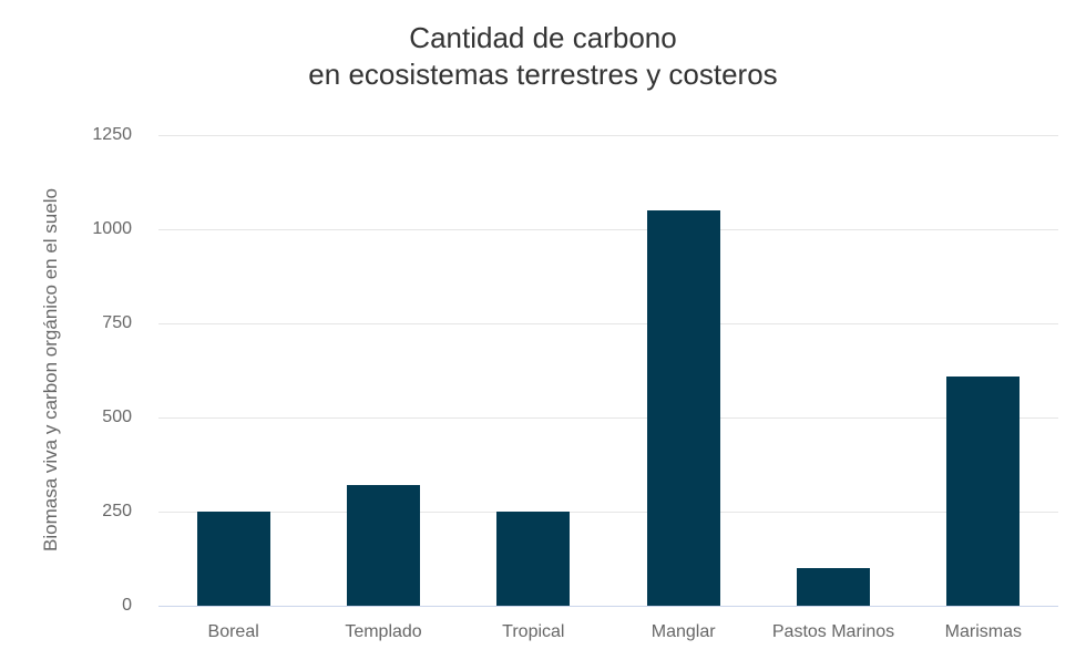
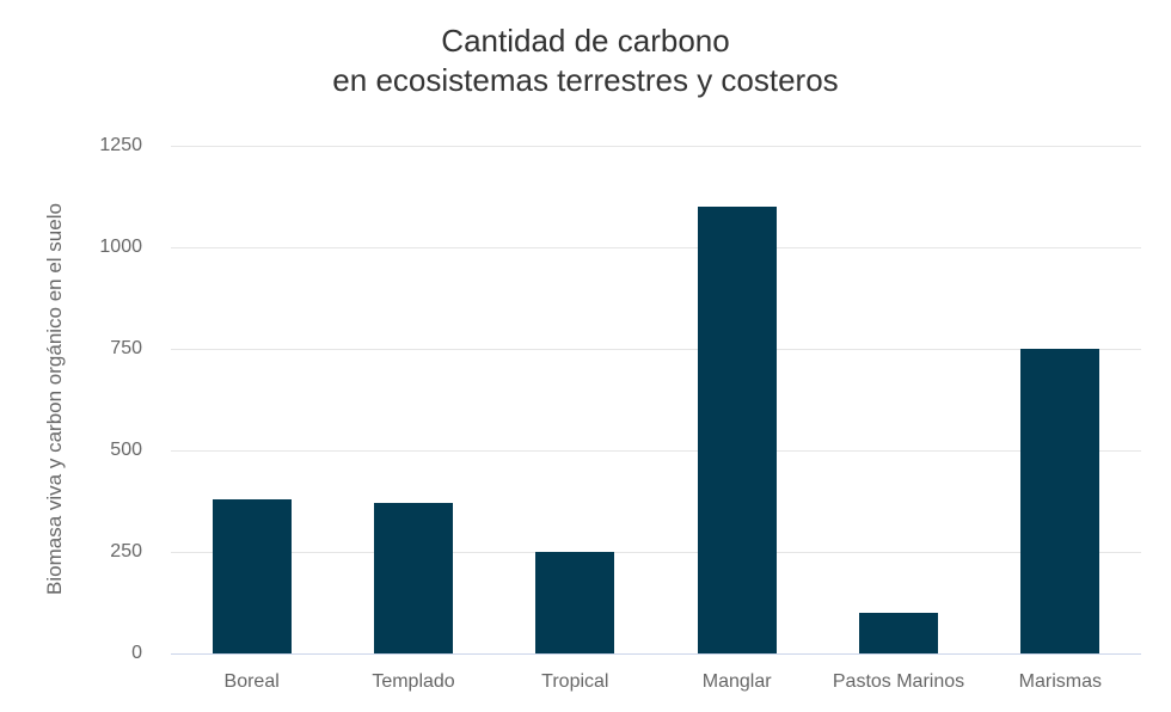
Boreal: 250 -> 380
Templado: 320 -> 370
Manglar: 1050 -> 1100
Marismas: 610 -> 750
